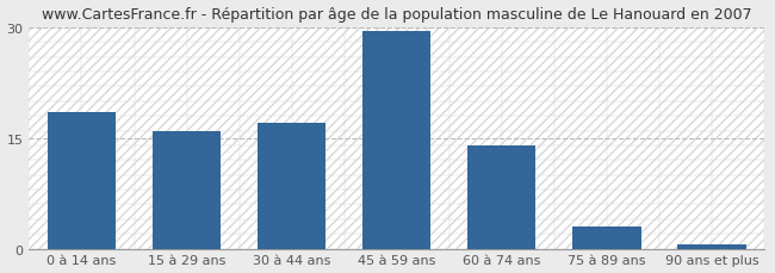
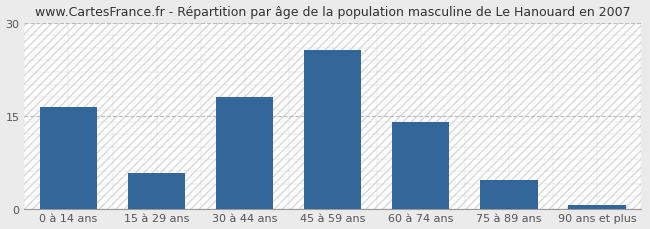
0 à 14 ans: 18.5 -> 16.4
15 à 29 ans: 16.0 -> 5.8
30 à 44 ans: 17.0 -> 18.0
45 à 59 ans: 29.5 -> 25.6
75 à 89 ans: 3.0 -> 4.6
